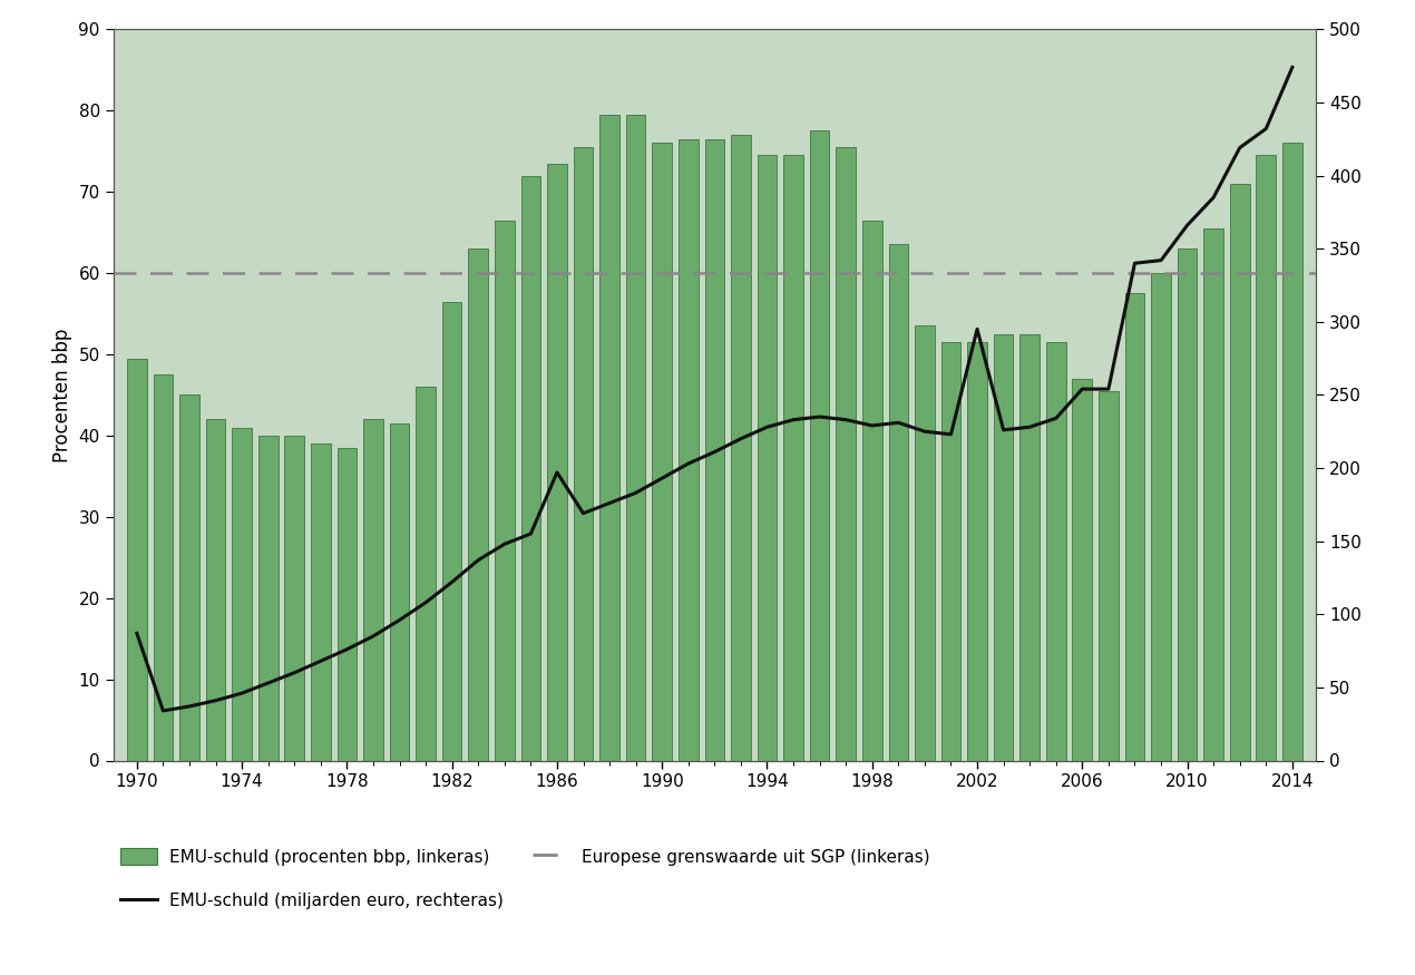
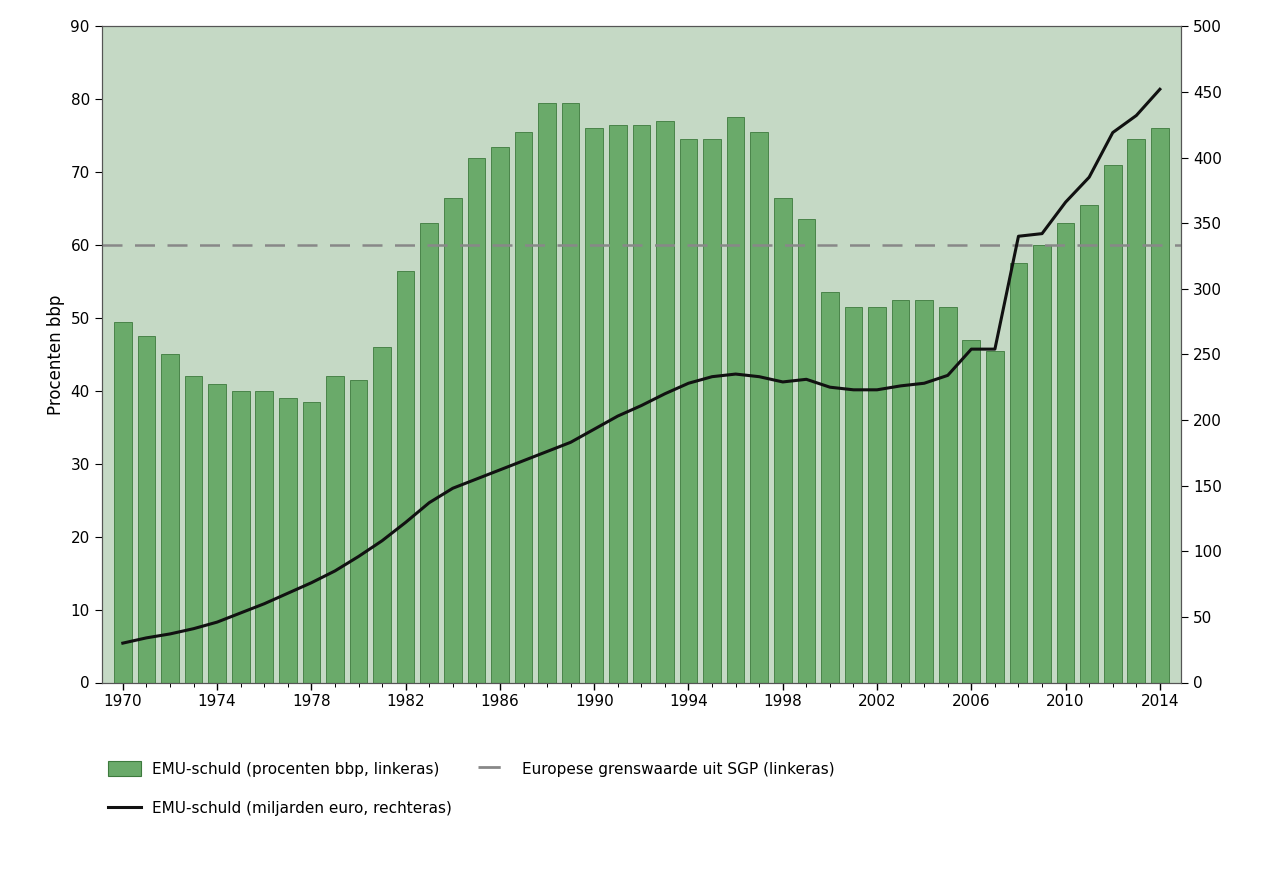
EMU-schuld (miljarden euro, rechteras)/1970: 87 -> 30
EMU-schuld (miljarden euro, rechteras)/1986: 197 -> 162
EMU-schuld (miljarden euro, rechteras)/2002: 295 -> 223
EMU-schuld (miljarden euro, rechteras)/2014: 474 -> 452
